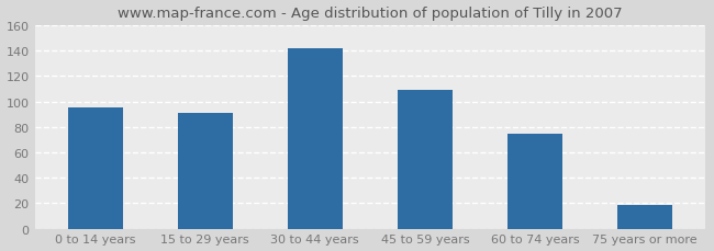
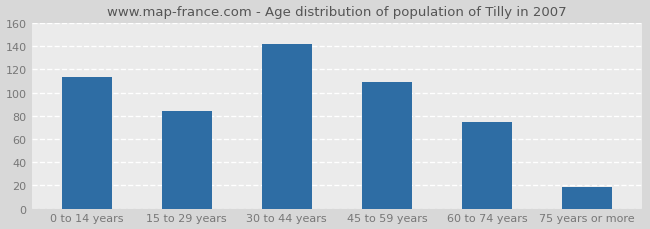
0 to 14 years: 95 -> 113
15 to 29 years: 91 -> 84
